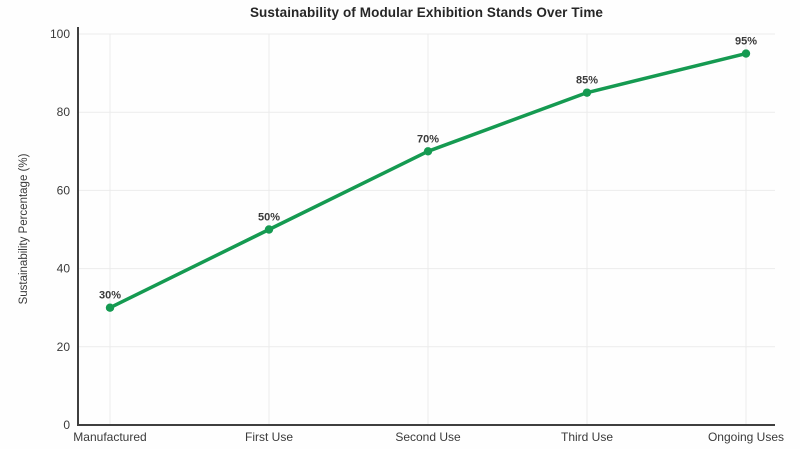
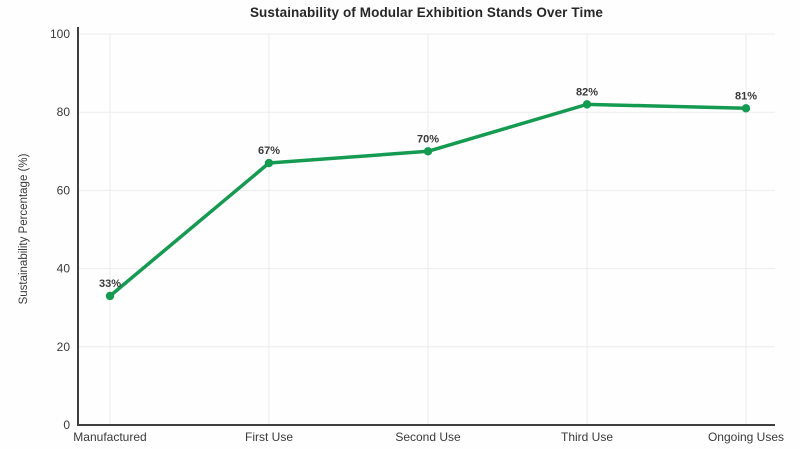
Manufactured: 30% -> 33%
First Use: 50% -> 67%
Third Use: 85% -> 82%
Ongoing Uses: 95% -> 81%
